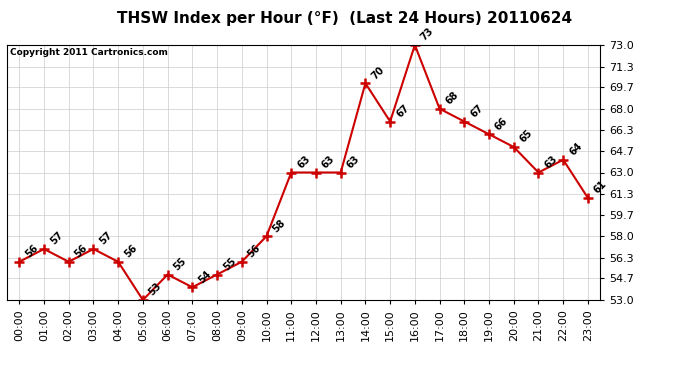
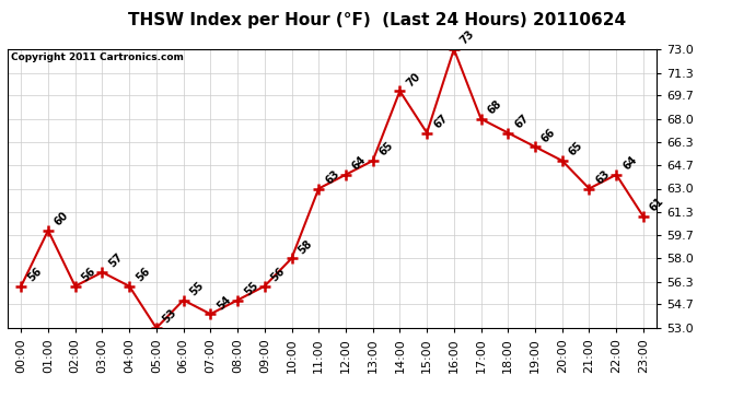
01:00: 57 -> 60
12:00: 63 -> 64
13:00: 63 -> 65
